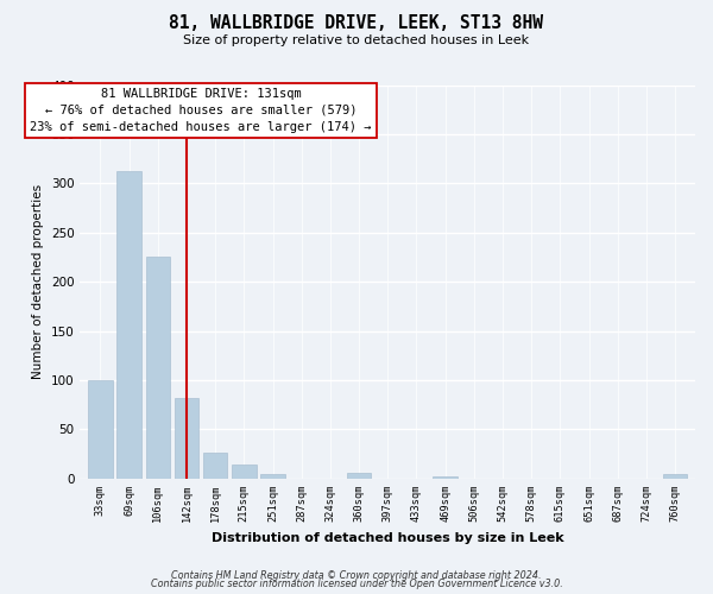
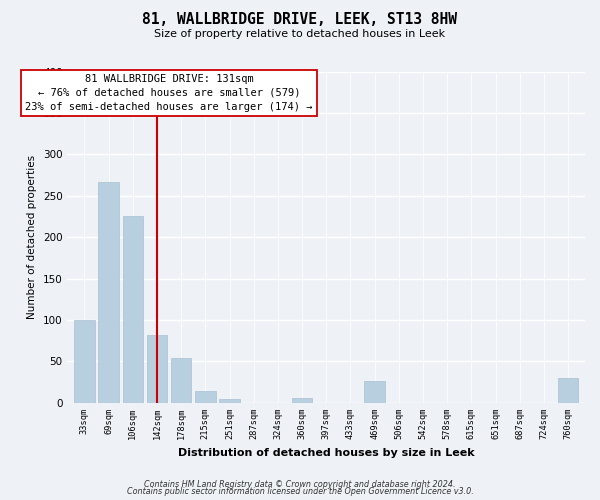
69sqm: 313 -> 266
178sqm: 26 -> 54
469sqm: 2 -> 26
760sqm: 5 -> 30
